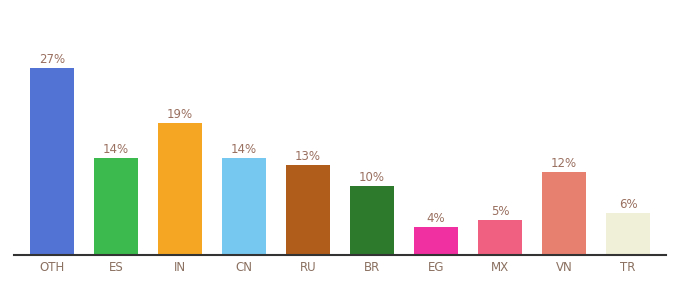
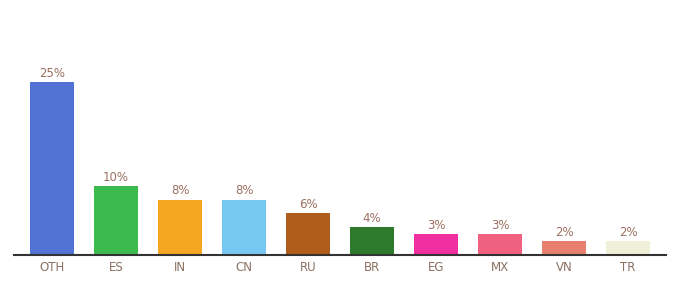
OTH: 27% -> 25%
ES: 14% -> 10%
IN: 19% -> 8%
CN: 14% -> 8%
RU: 13% -> 6%
BR: 10% -> 4%
EG: 4% -> 3%
MX: 5% -> 3%
VN: 12% -> 2%
TR: 6% -> 2%
